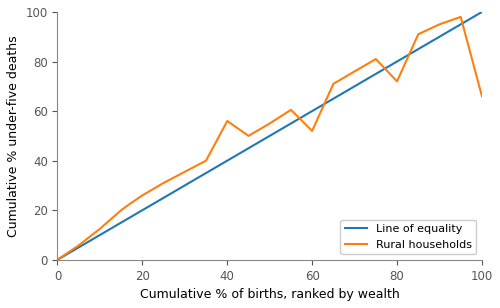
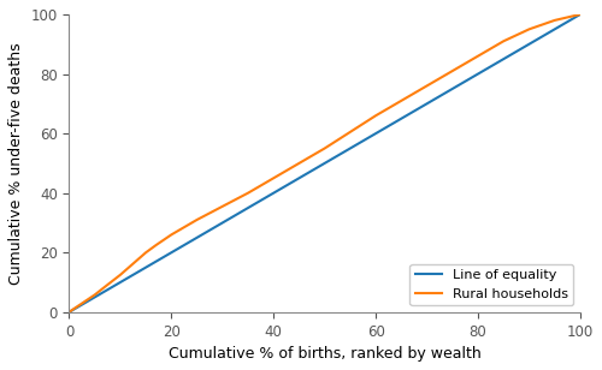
40: 56.0 -> 45.0
60: 52.0 -> 66.0
80: 72.0 -> 86.0
100: 66.0 -> 100.0
